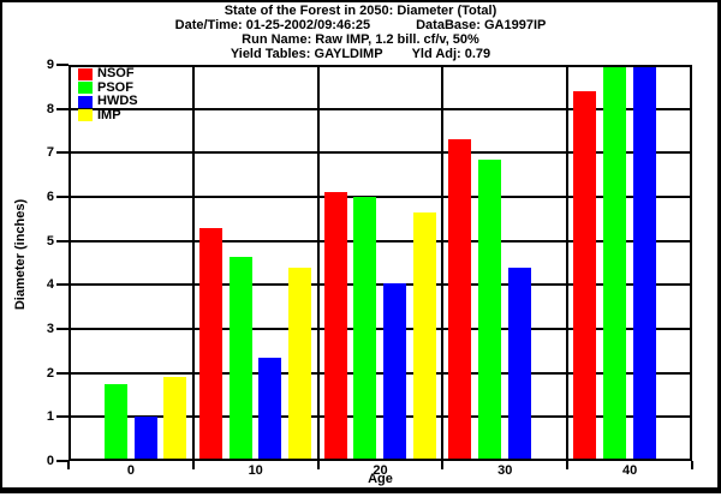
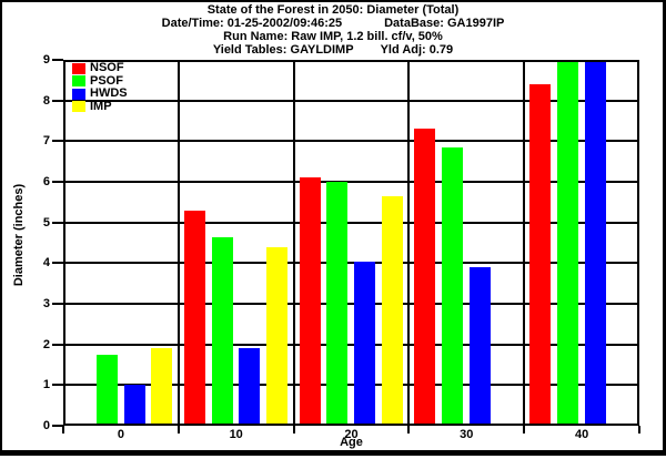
HWDS/10: 2.4 -> 1.9
HWDS/30: 4.4 -> 3.9
